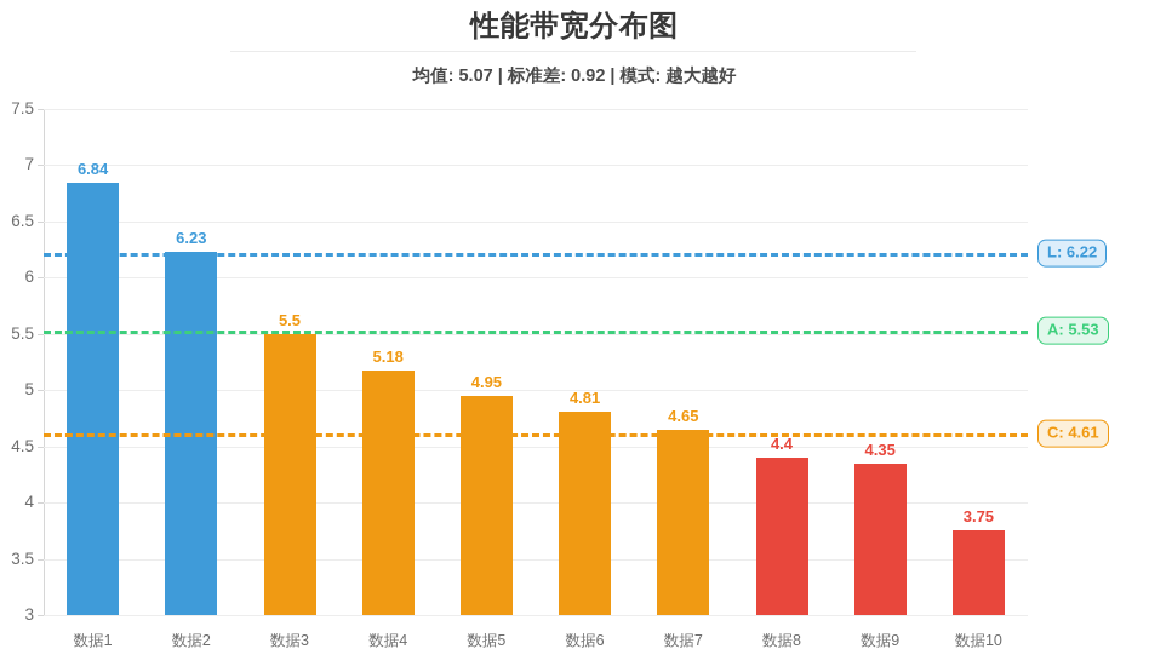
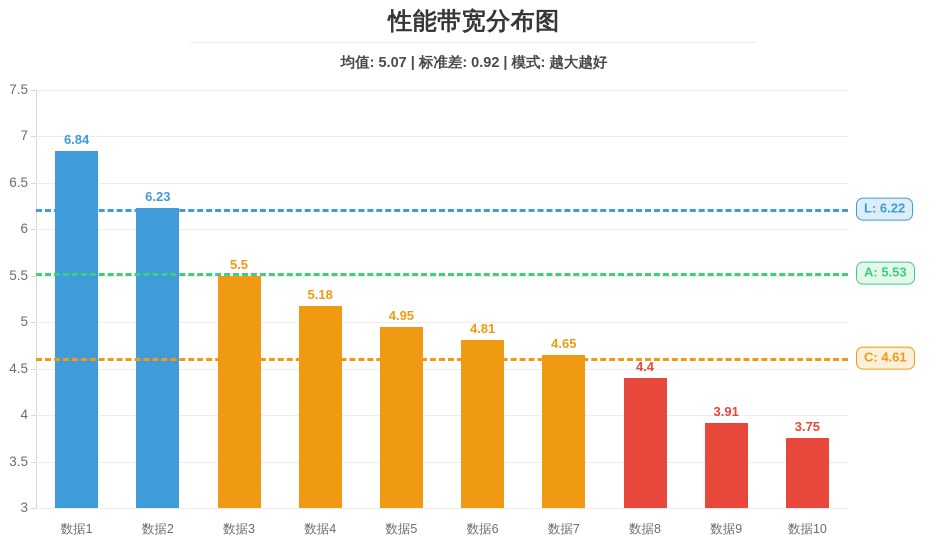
数据9: 4.35 -> 3.91
